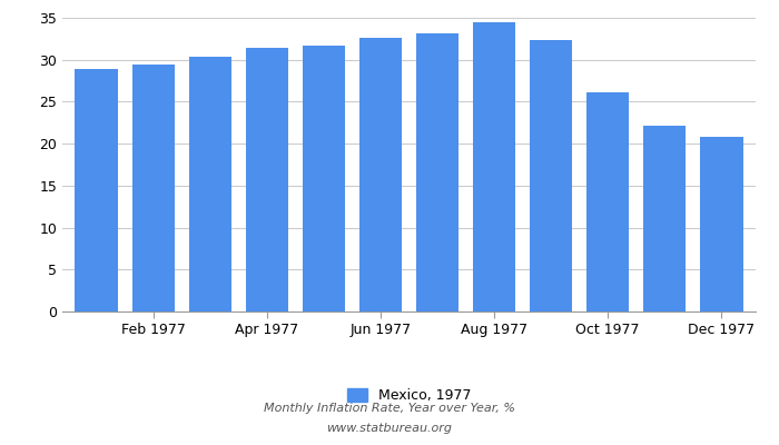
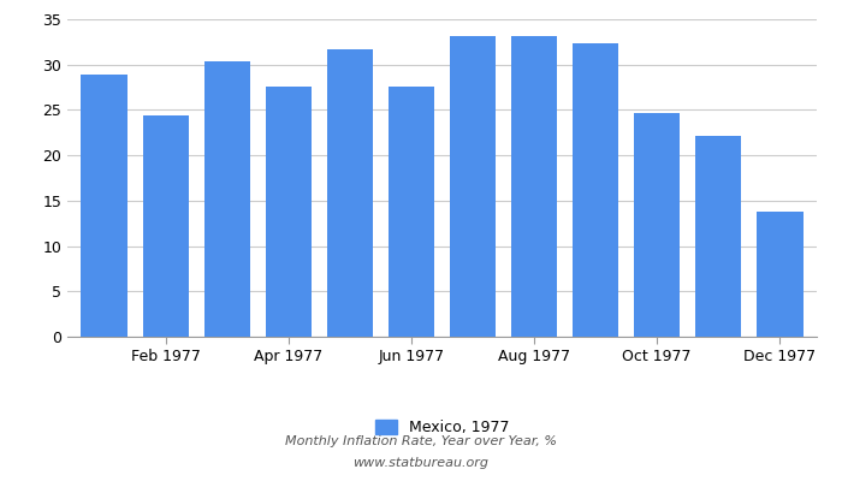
Feb 1977: 29.4 -> 24.4
Apr 1977: 31.4 -> 27.6
Jun 1977: 32.6 -> 27.6
Aug 1977: 34.5 -> 33.2
Oct 1977: 26.1 -> 24.6
Dec 1977: 20.8 -> 13.8
